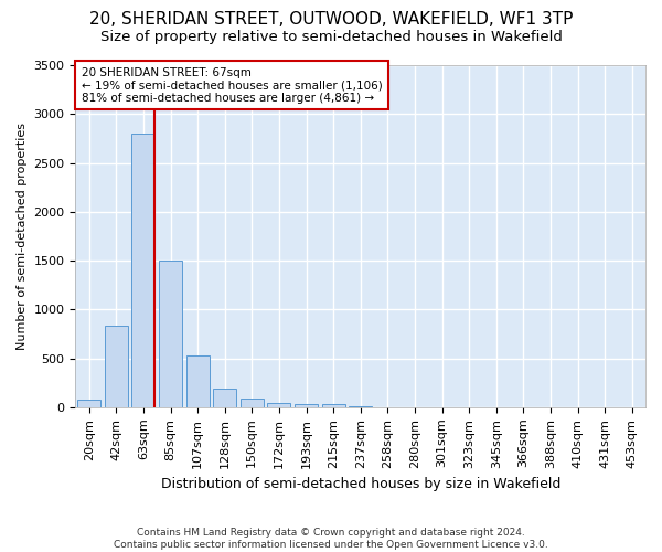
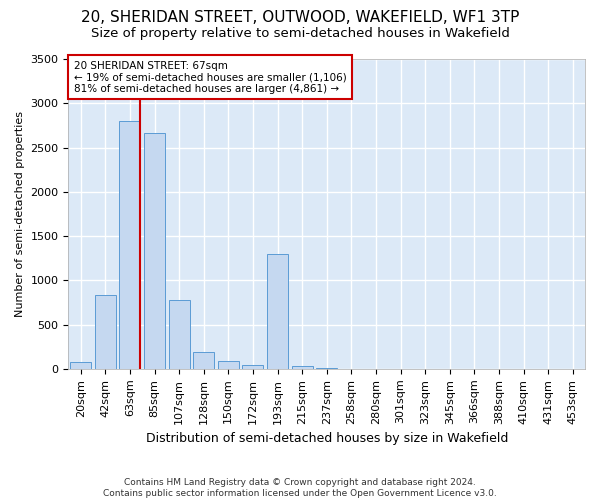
85sqm: 1500 -> 2660
107sqm: 530 -> 780
193sqm: 40 -> 1300
